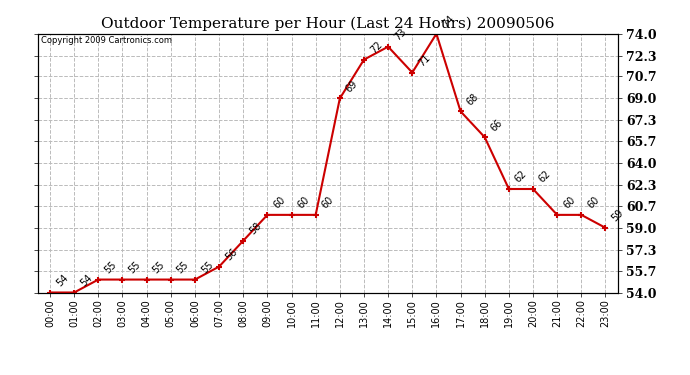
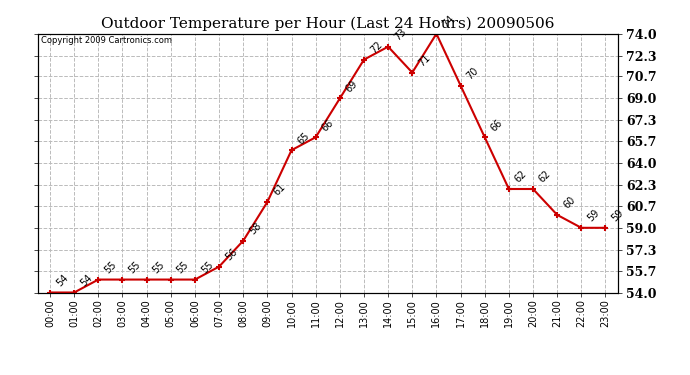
09:00: 60 -> 61
10:00: 60 -> 65
11:00: 60 -> 66
17:00: 68 -> 70
22:00: 60 -> 59
